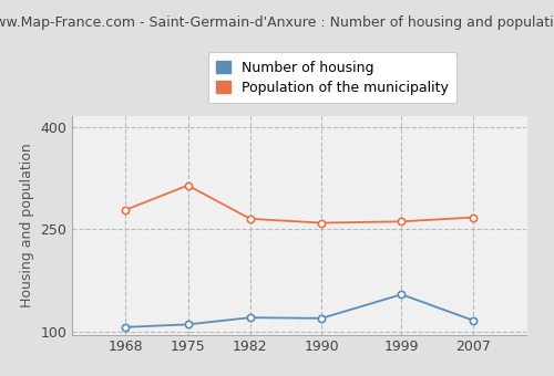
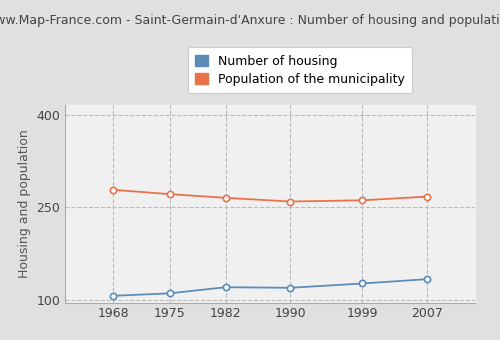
Population of the municipality/1975: 314 -> 271
Number of housing/1999: 154 -> 126
Number of housing/2007: 116 -> 133
